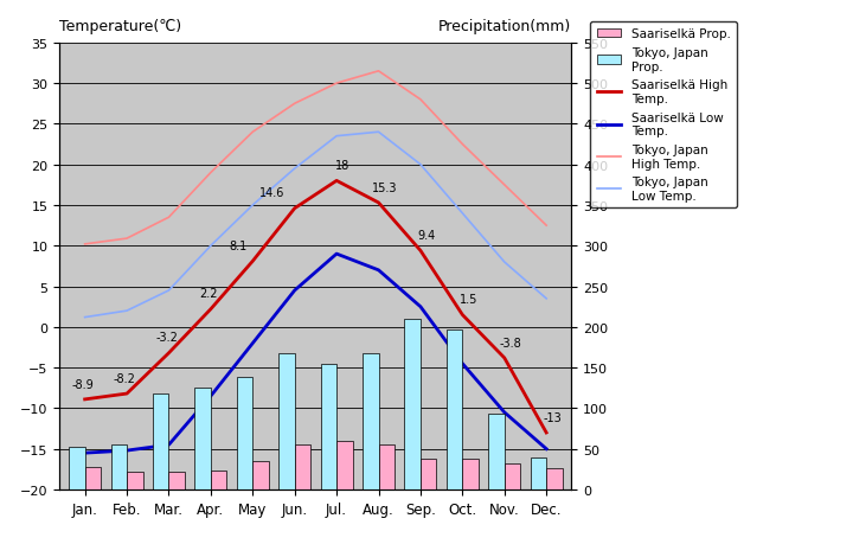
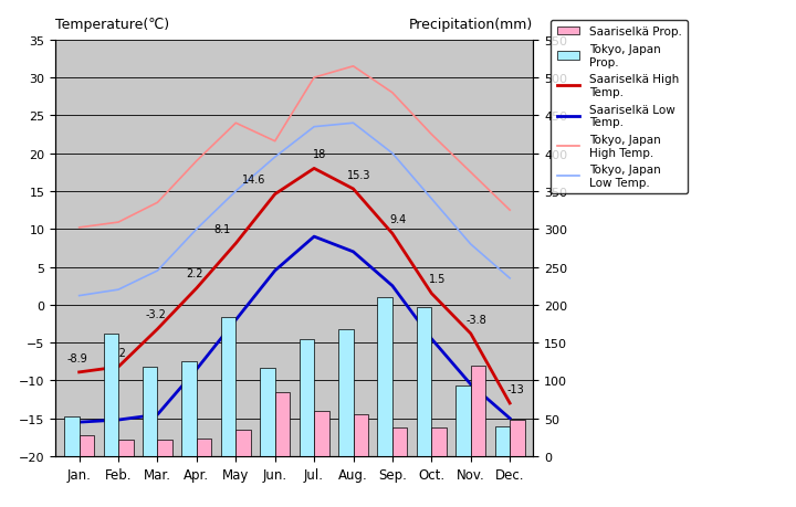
Tokyo, Japan Prop./Feb.: 56 -> 162
Tokyo, Japan Prop./May: 138 -> 184
Tokyo, Japan Prop./Jun.: 168 -> 116
Tokyo, Japan High Temp./Jun.: 27.5 -> 21.6
Saariselkä Prop./Jun.: 55 -> 84
Saariselkä Prop./Nov.: 32 -> 120
Saariselkä Prop./Dec.: 26 -> 48
